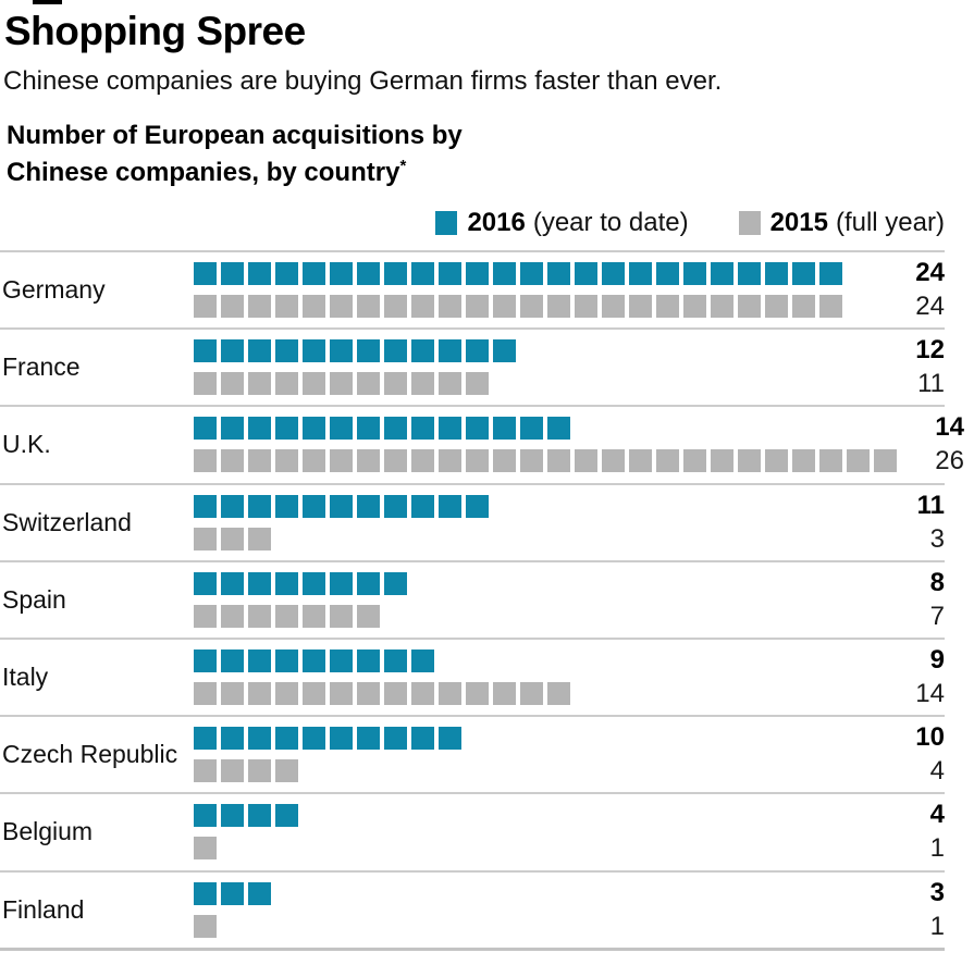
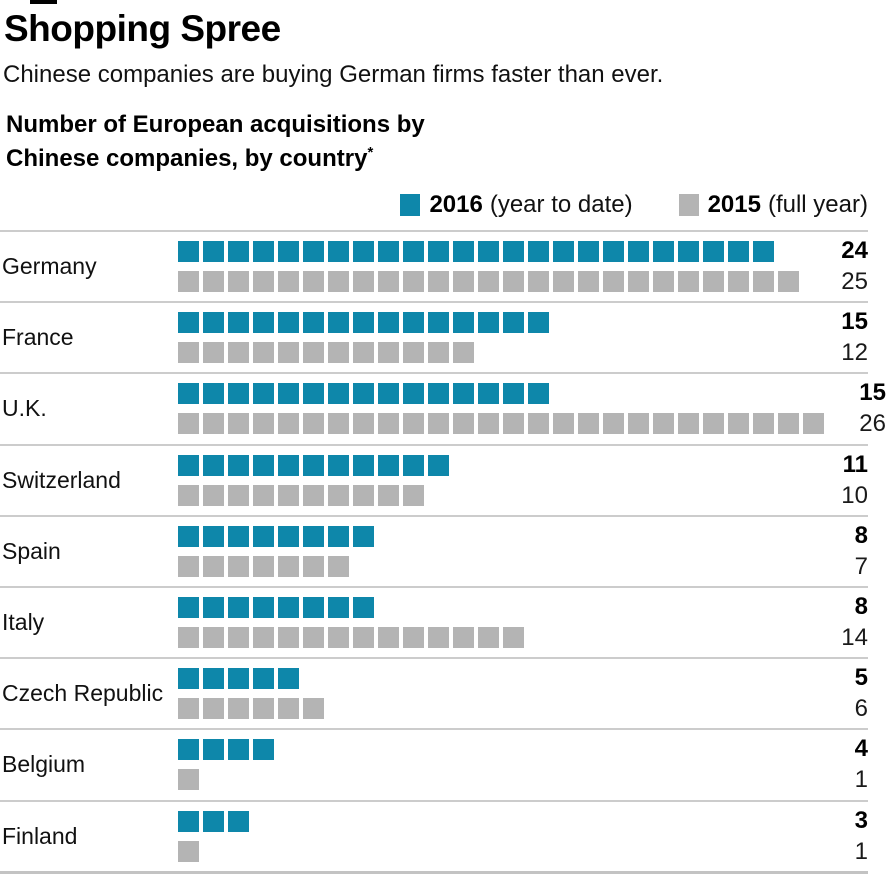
2015 (full year)/Germany: 24 -> 25
2016 (year to date)/France: 12 -> 15
2015 (full year)/France: 11 -> 12
2016 (year to date)/U.K.: 14 -> 15
2015 (full year)/Switzerland: 3 -> 10
2016 (year to date)/Italy: 9 -> 8
2016 (year to date)/Czech Republic: 10 -> 5
2015 (full year)/Czech Republic: 4 -> 6
